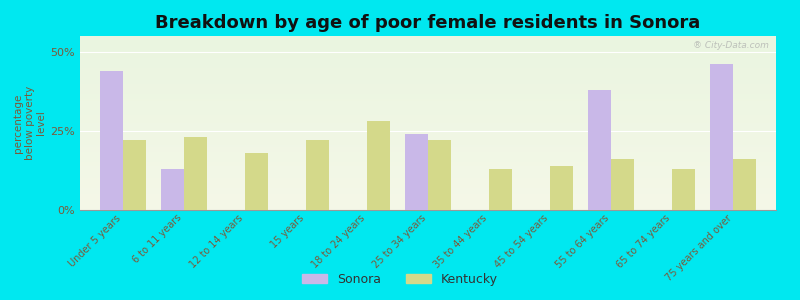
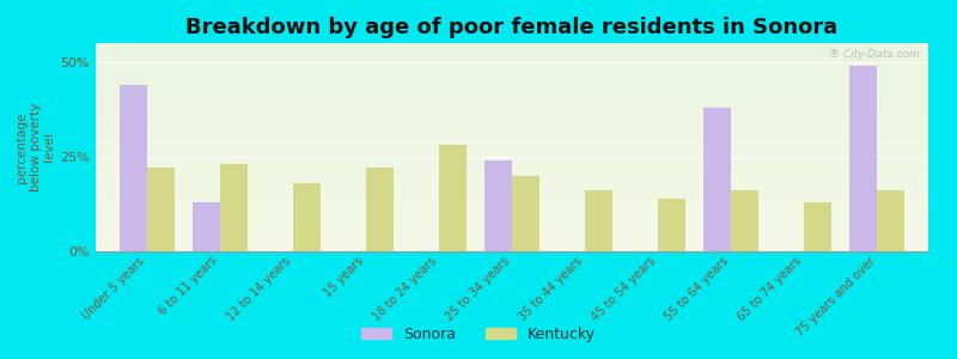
Kentucky/25 to 34 years: 22% -> 20%
Kentucky/35 to 44 years: 13% -> 16%
Sonora/75 years and over: 46% -> 49%
